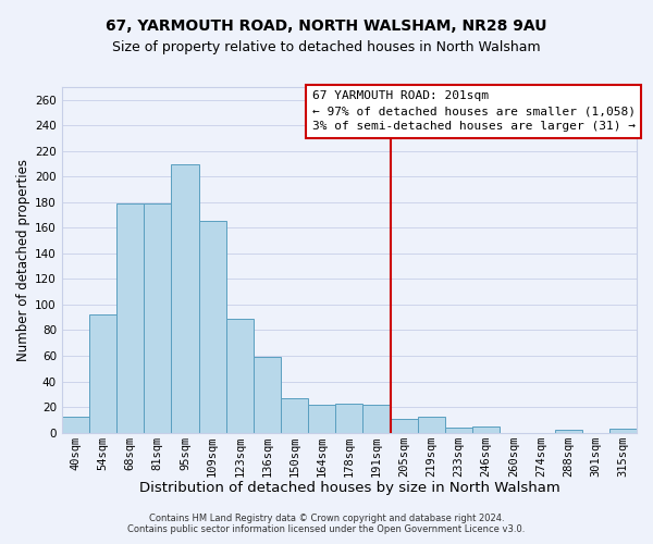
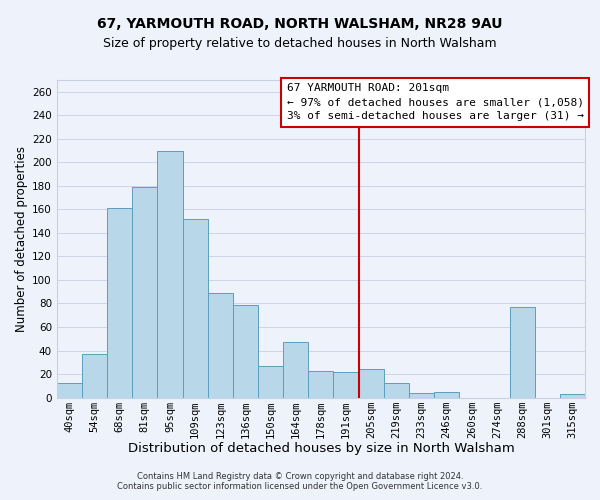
54sqm: 92 -> 37
68sqm: 179 -> 161
109sqm: 165 -> 152
136sqm: 59 -> 79
164sqm: 22 -> 47
205sqm: 11 -> 24
288sqm: 2 -> 77
